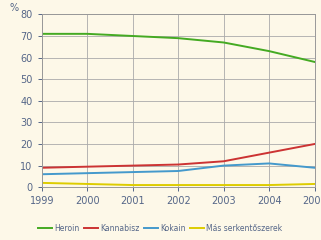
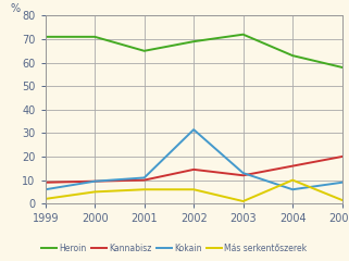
Kokain/2000: 6.5 -> 9.5
Más serkentőszerek/2000: 1.5 -> 5.0
Heroin/2001: 70 -> 65
Kokain/2001: 7.0 -> 11.0
Más serkentőszerek/2001: 1.0 -> 6.0
Kannabisz/2002: 10.5 -> 14.5
Kokain/2002: 7.5 -> 31.5
Más serkentőszerek/2002: 1.0 -> 6.0
Heroin/2003: 67 -> 72
Kokain/2003: 10.0 -> 13.0
Kokain/2004: 11.0 -> 6.0
Más serkentőszerek/2004: 1.0 -> 10.0
